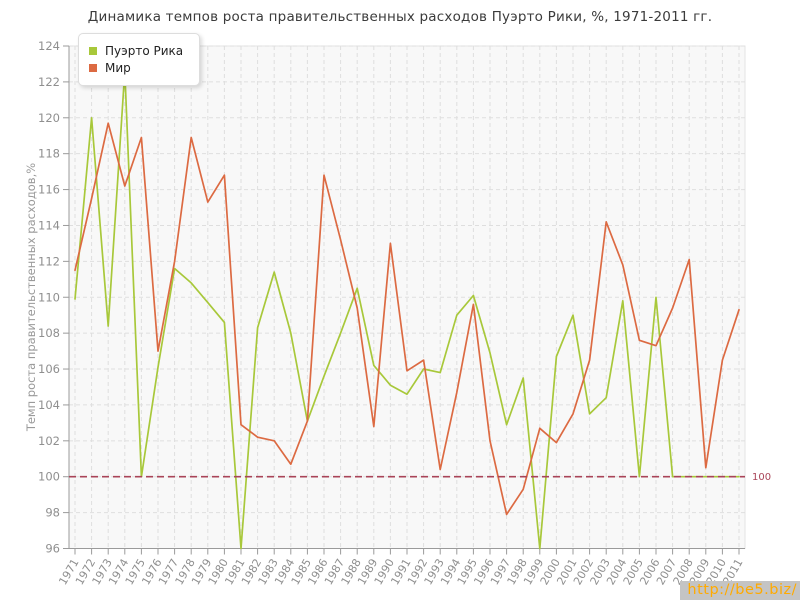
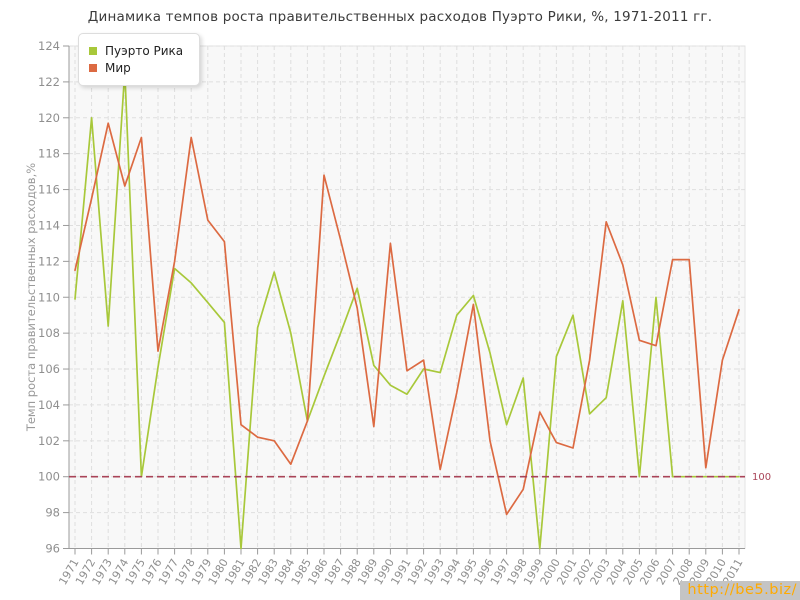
Мир/1979: 115.3 -> 114.3
Мир/1980: 116.8 -> 113.1
Мир/1999: 102.7 -> 103.6
Мир/2001: 103.5 -> 101.6
Мир/2007: 109.4 -> 112.1
